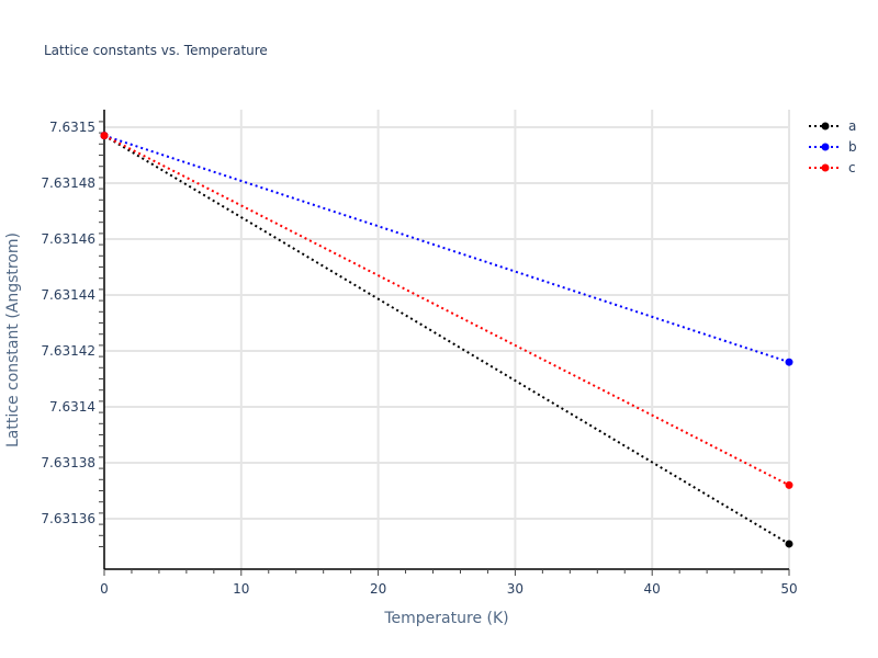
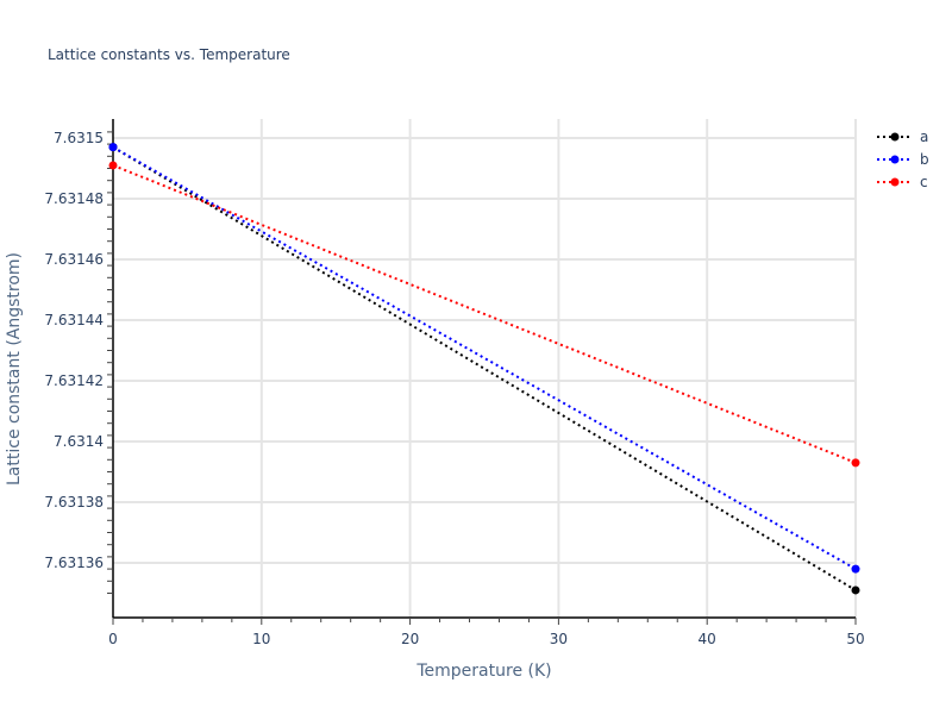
c/0: 7.631497 -> 7.631491
b/50: 7.631416 -> 7.631358
c/50: 7.631372 -> 7.631393
